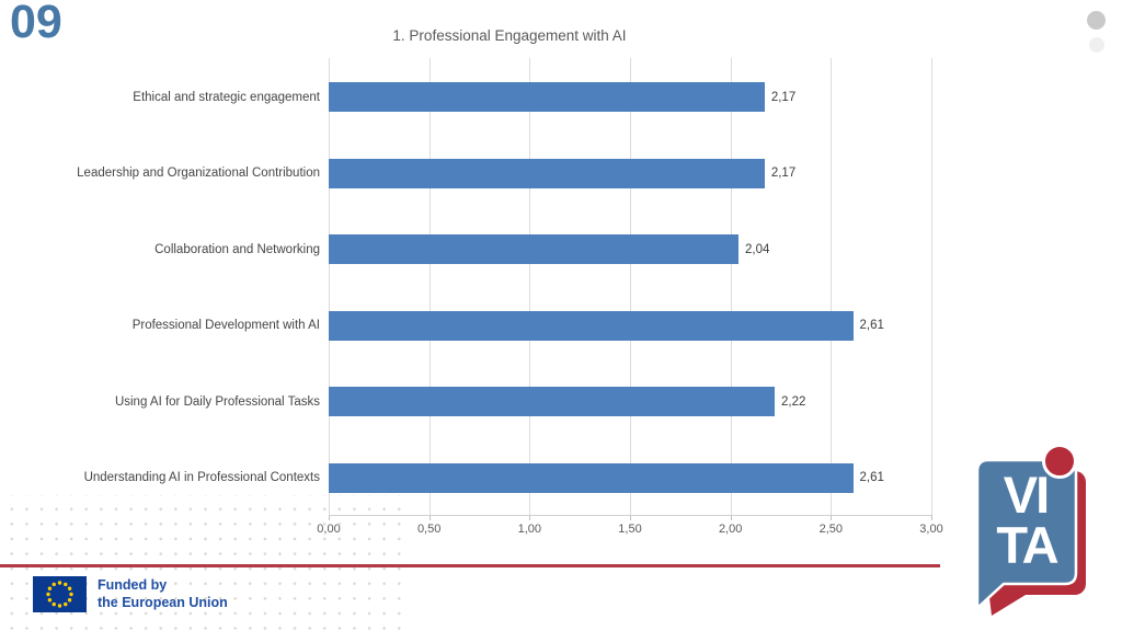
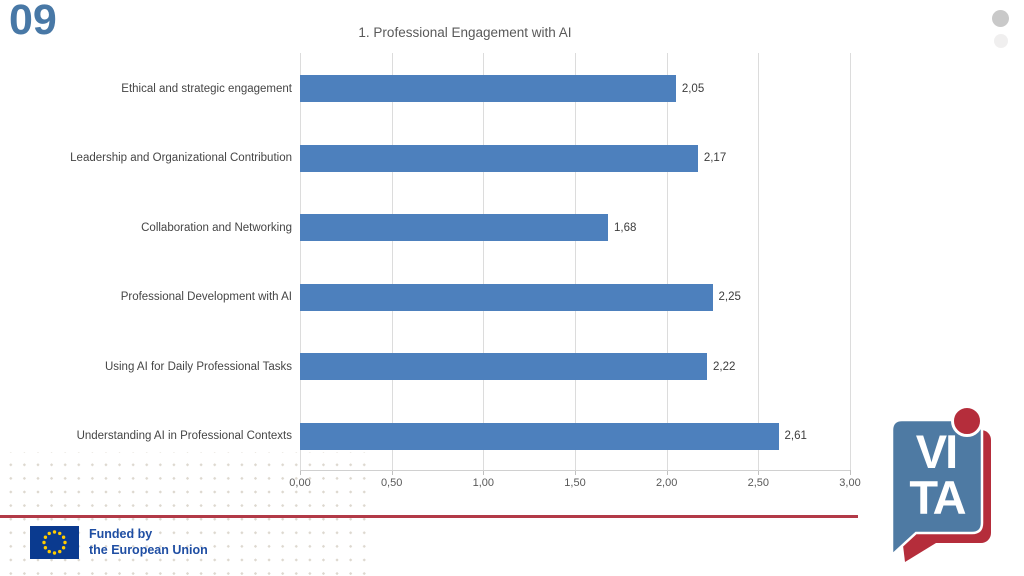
Ethical and strategic engagement: 2,17 -> 2,05
Collaboration and Networking: 2,04 -> 1,68
Professional Development with AI: 2,61 -> 2,25
